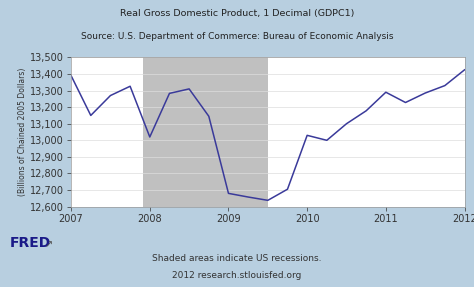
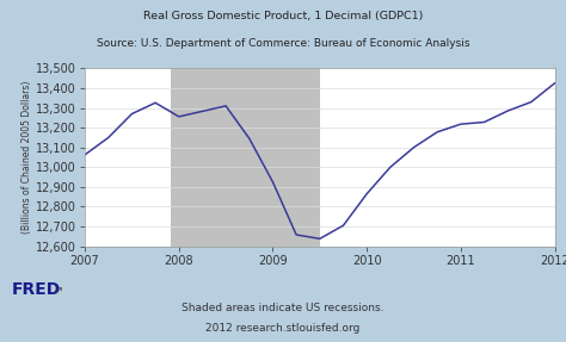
2007: 13,390 -> 13,060
2008: 13,020 -> 13,260
2009: 12,680 -> 12,920
2010: 13,030 -> 12,860
2011: 13,290 -> 13,220
